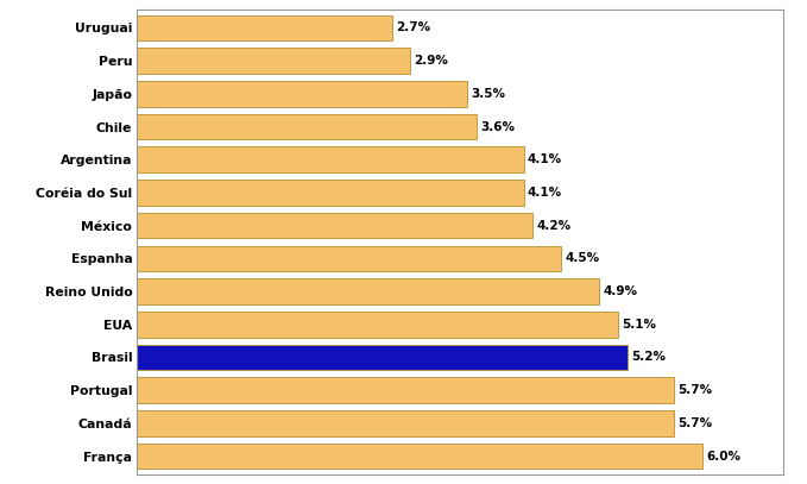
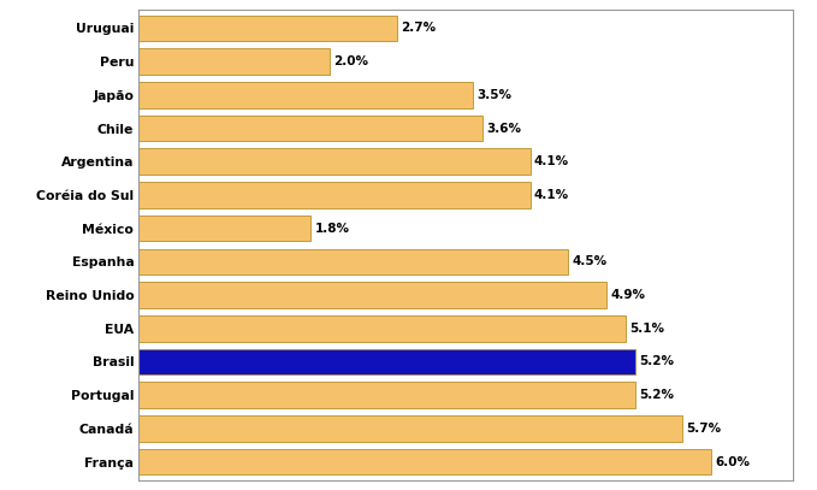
Peru: 2.9% -> 2.0%
México: 4.2% -> 1.8%
Portugal: 5.7% -> 5.2%
